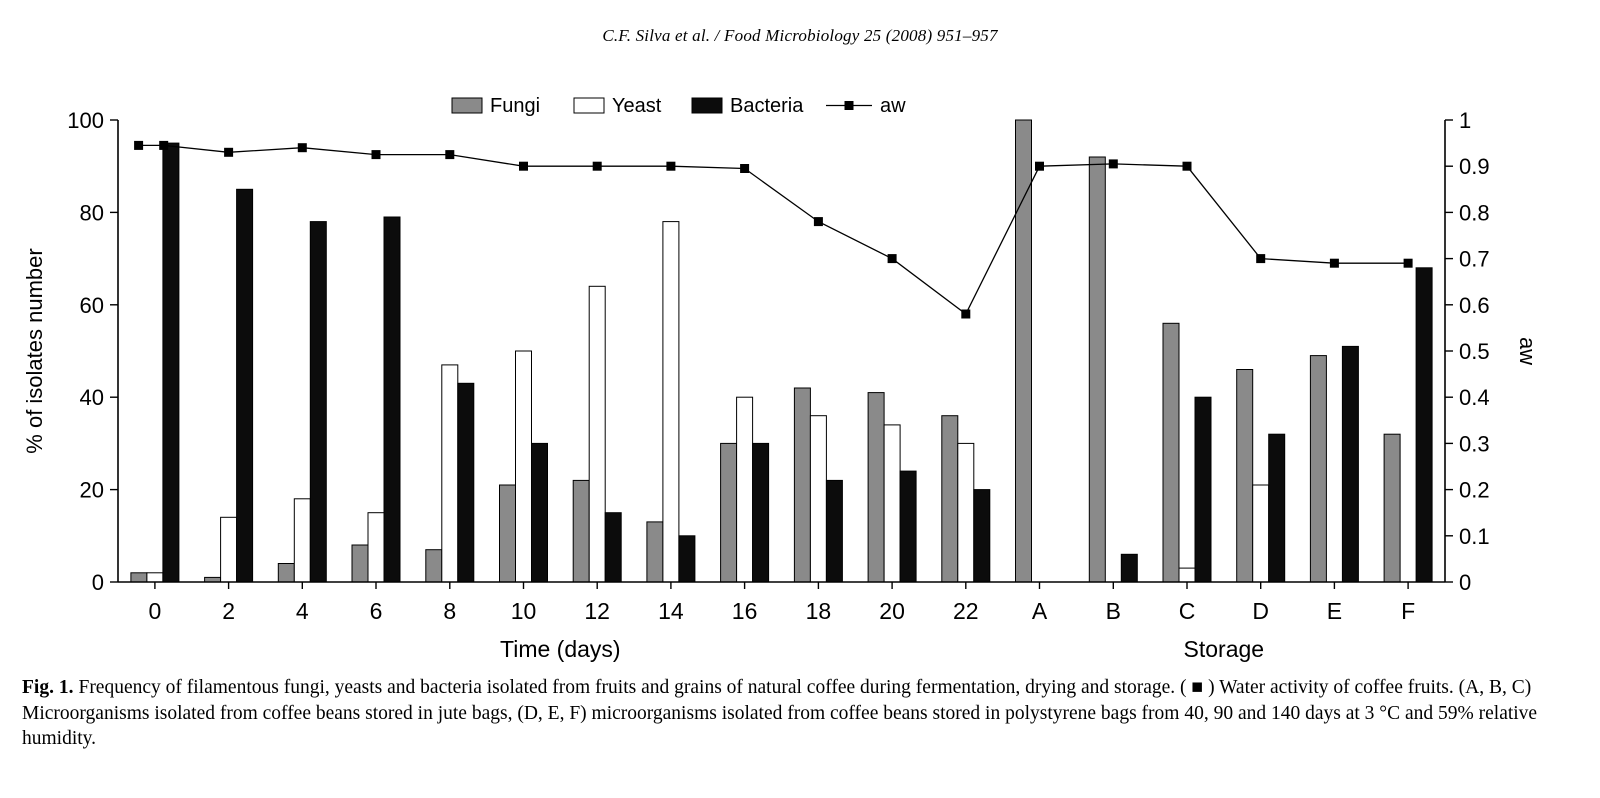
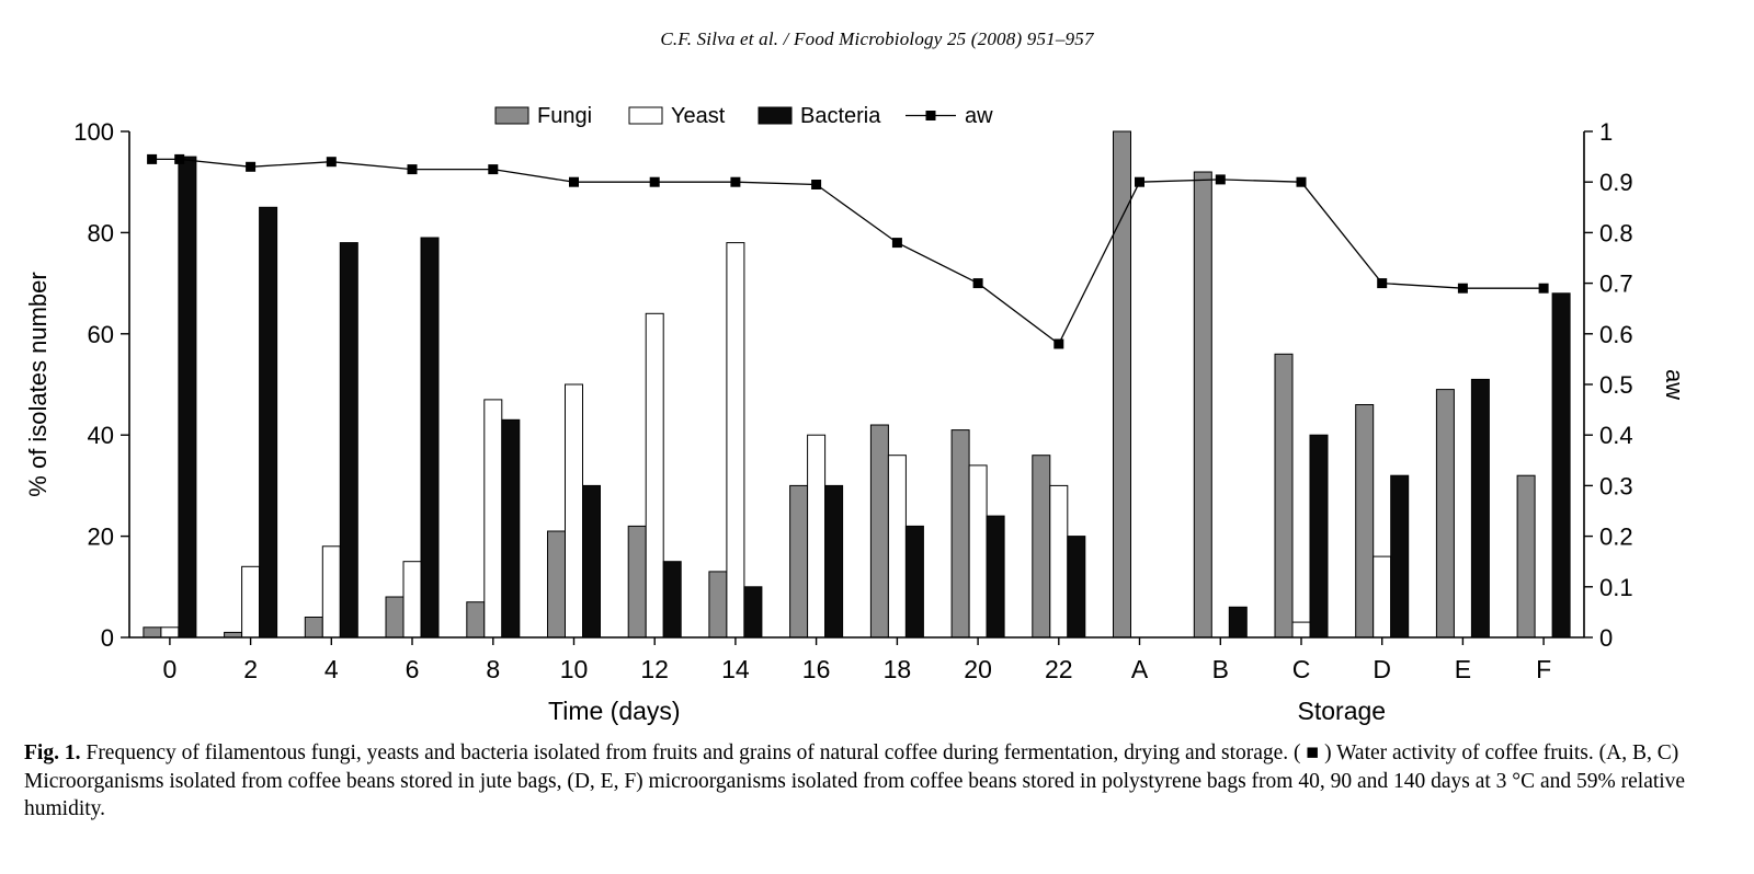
Yeast/D: 21 -> 16
